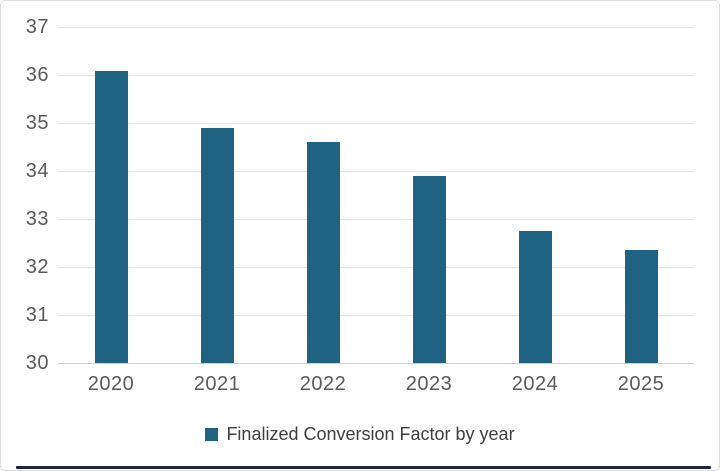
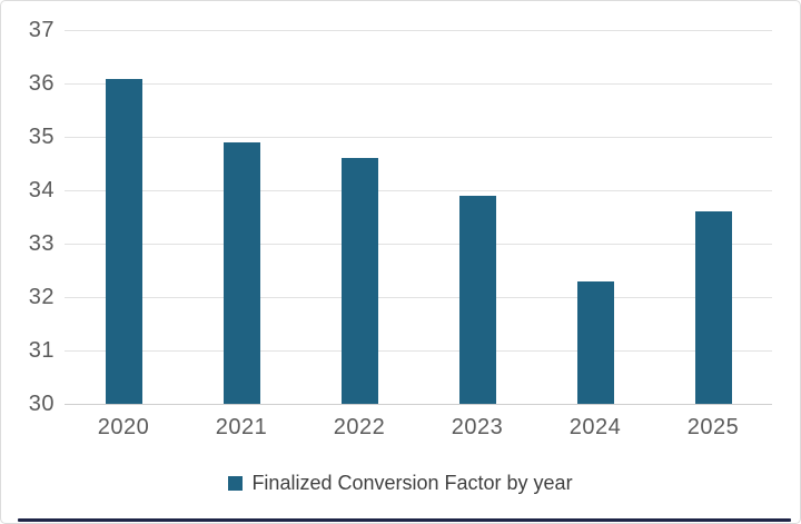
2024: 32.7 -> 32.3
2025: 32.4 -> 33.6
